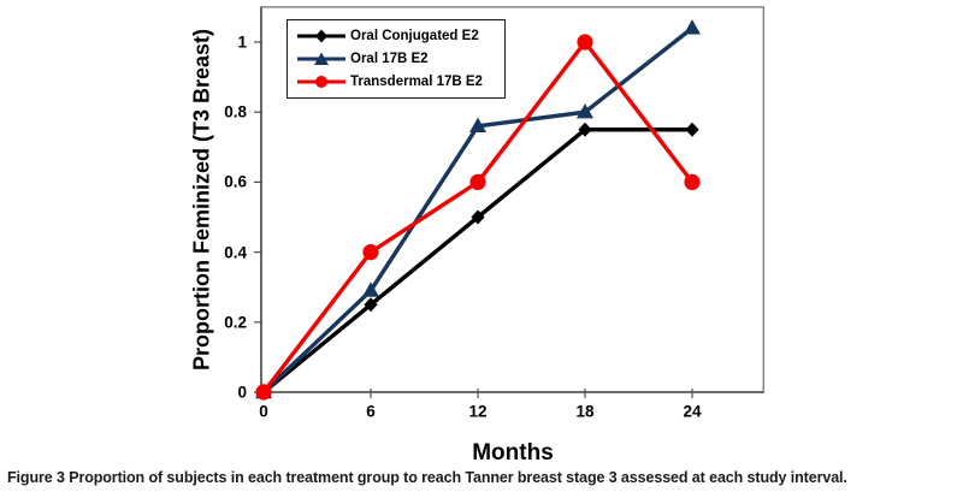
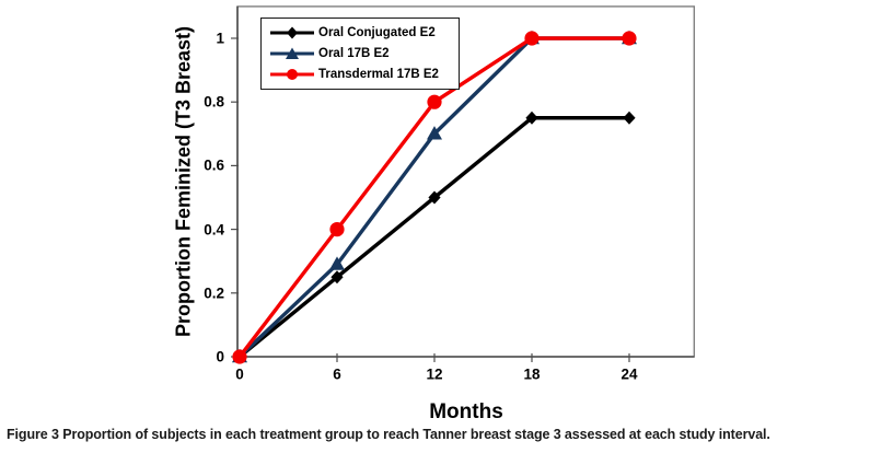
Oral 17B E2/12: 0.76 -> 0.70
Transdermal 17B E2/12: 0.6 -> 0.8
Oral 17B E2/18: 0.80 -> 1.00
Oral 17B E2/24: 1.04 -> 1.00
Transdermal 17B E2/24: 0.6 -> 1.0
